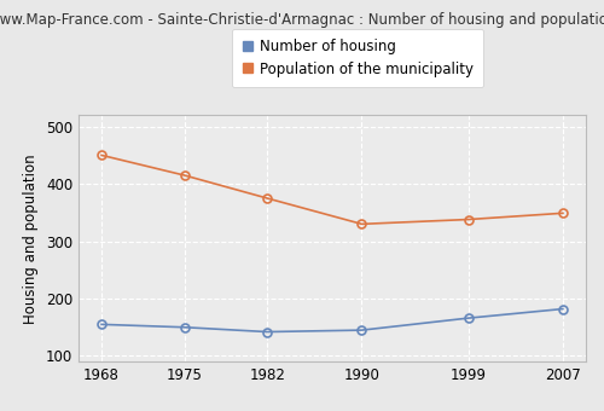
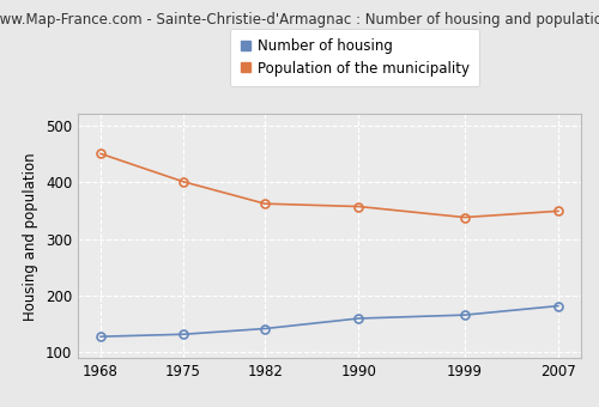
Number of housing/1968: 155 -> 128
Number of housing/1975: 150 -> 132
Population of the municipality/1975: 415 -> 401
Population of the municipality/1982: 375 -> 362
Number of housing/1990: 145 -> 160
Population of the municipality/1990: 330 -> 357
